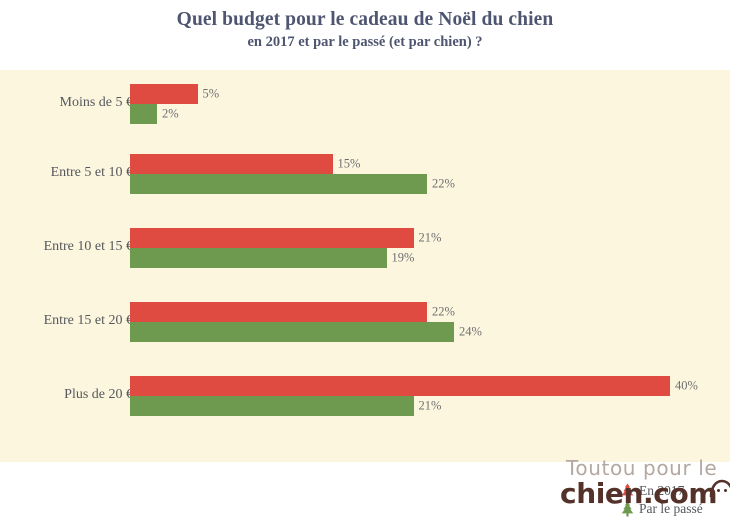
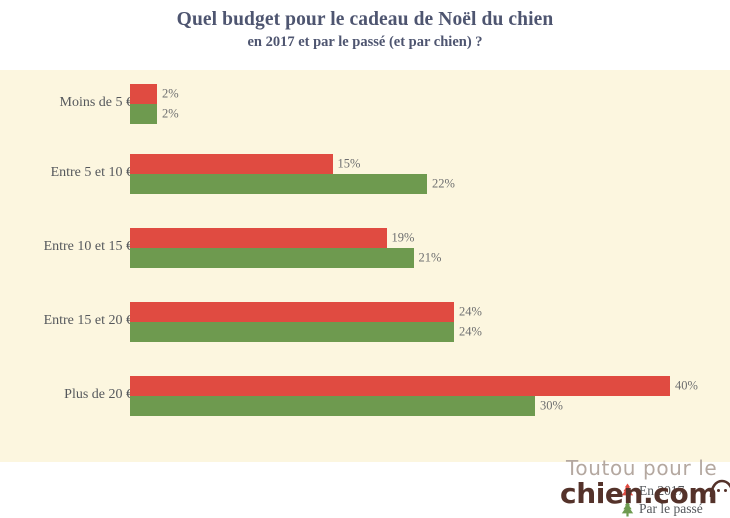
En 2017/Moins de 5 €: 5% -> 2%
En 2017/Entre 10 et 15 €: 21% -> 19%
Par le passé/Entre 10 et 15 €: 19% -> 21%
En 2017/Entre 15 et 20 €: 22% -> 24%
Par le passé/Plus de 20 €: 21% -> 30%
